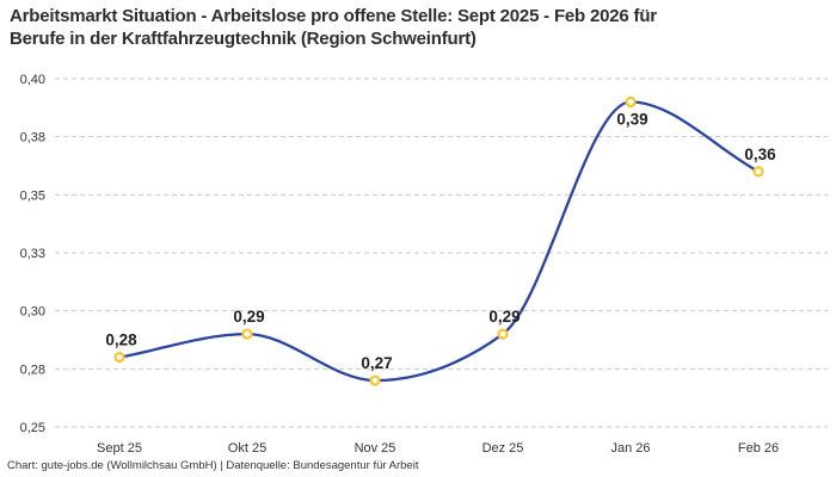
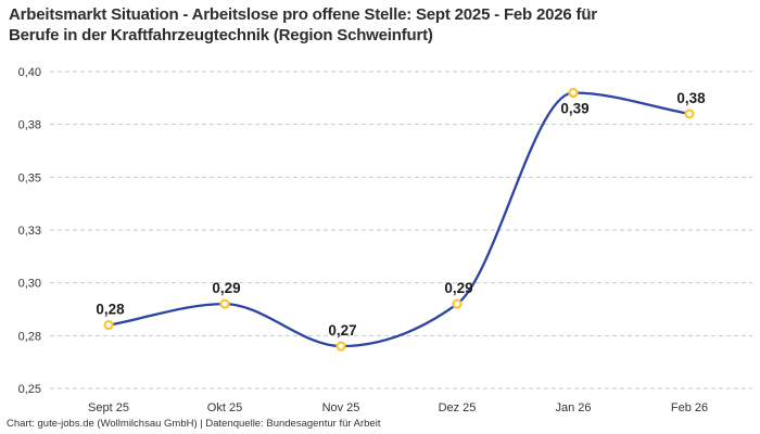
Feb 26: 0,36 -> 0,38
